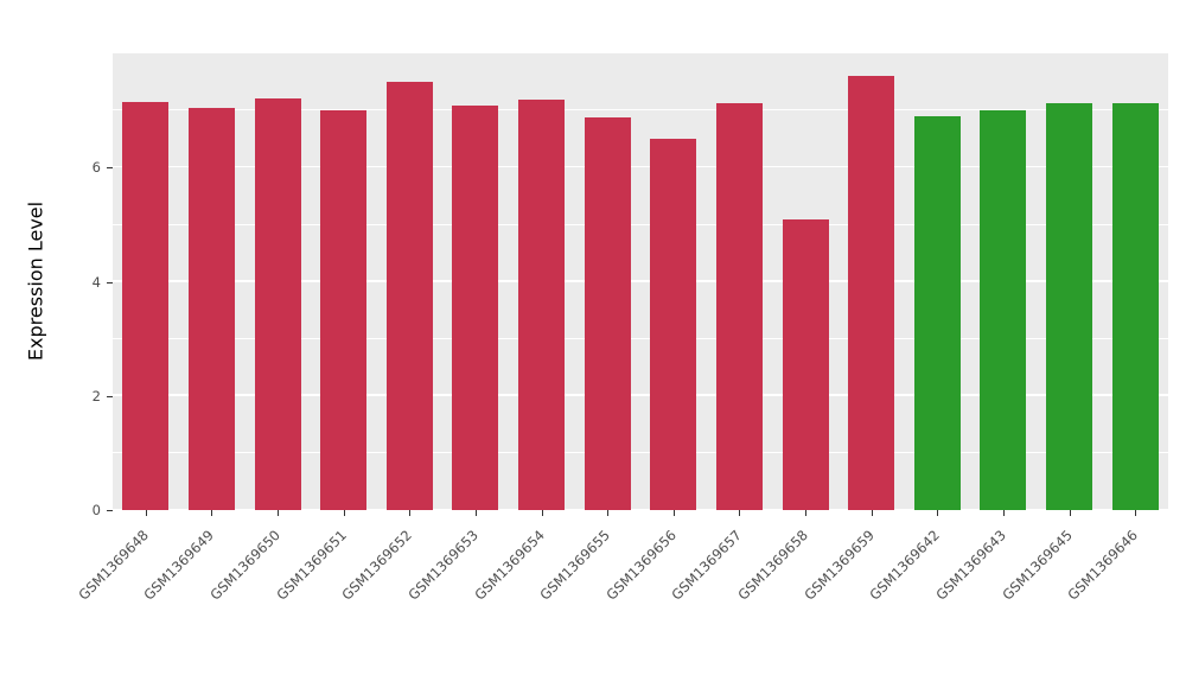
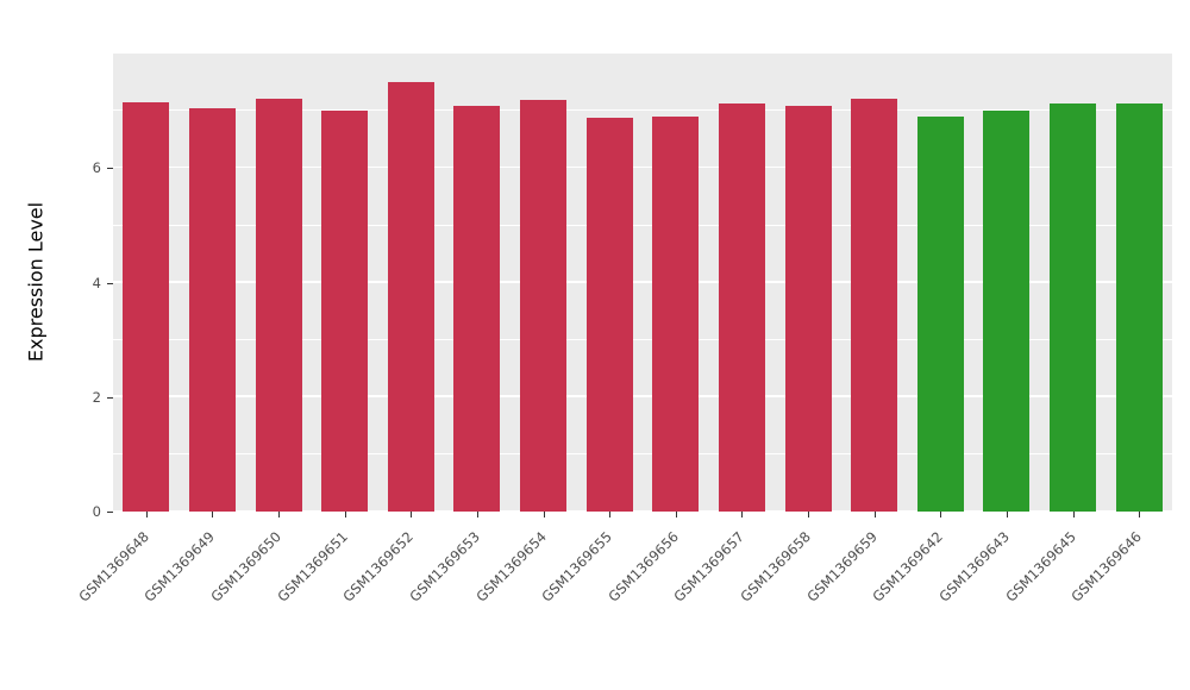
GSM1369656: 6.5 -> 6.9
GSM1369658: 5.1 -> 7.1
GSM1369659: 7.6 -> 7.2
